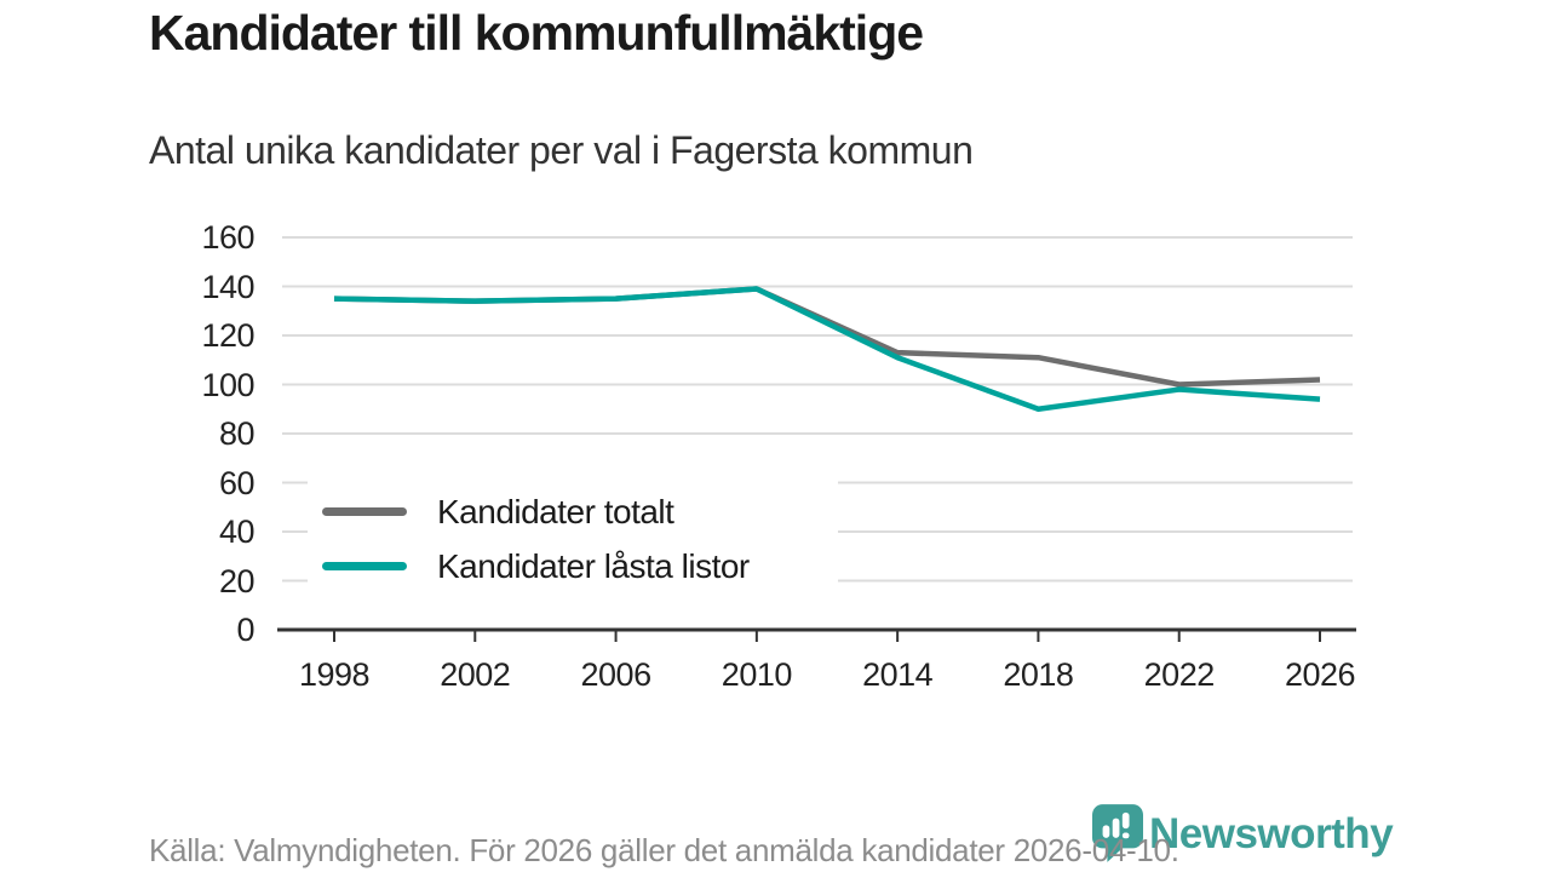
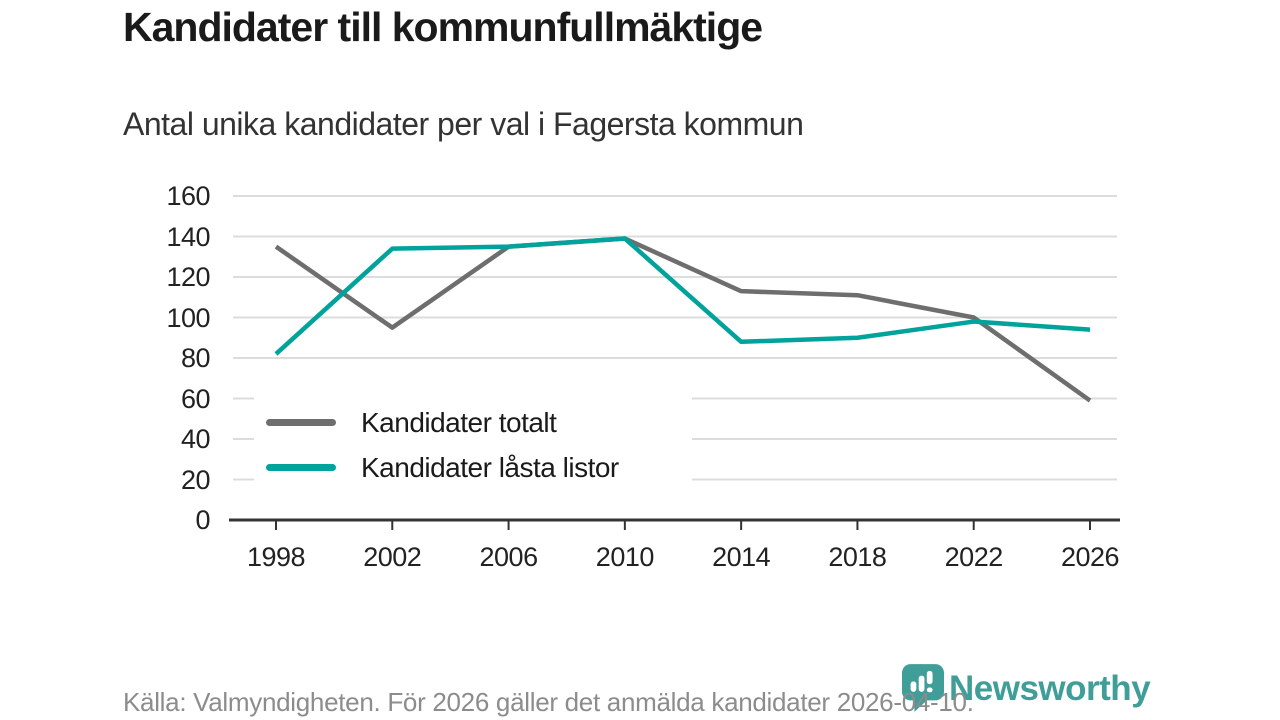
Kandidater låsta listor/1998: 135 -> 82
Kandidater totalt/2002: 134 -> 95
Kandidater låsta listor/2014: 111 -> 88
Kandidater totalt/2026: 102 -> 59
